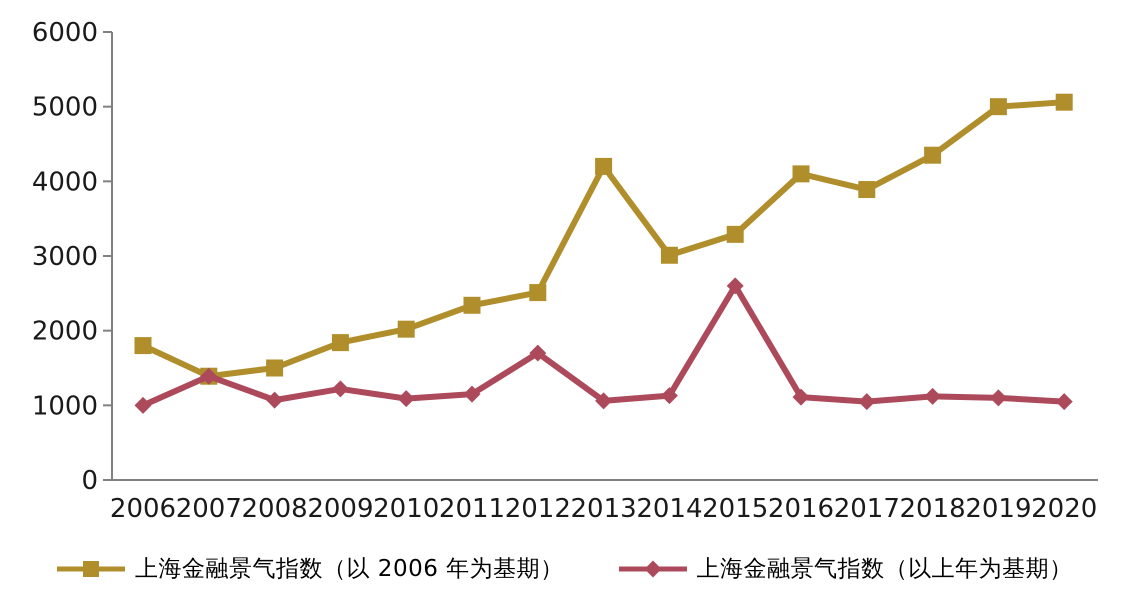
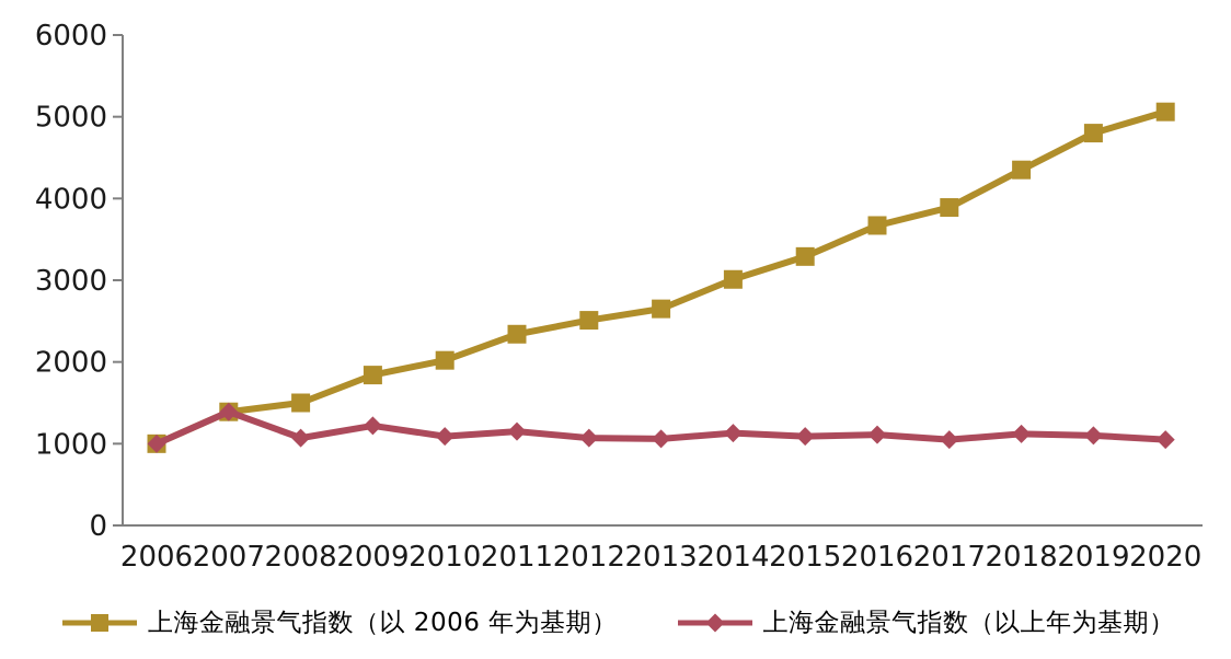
上海金融景气指数（以 2006 年为基期）/2006: 1800 -> 1000
上海金融景气指数（以上年为基期）/2012: 1700 -> 1100
上海金融景气指数（以 2006 年为基期）/2013: 4200 -> 2600
上海金融景气指数（以上年为基期）/2015: 2600 -> 1100
上海金融景气指数（以 2006 年为基期）/2016: 4100 -> 3700
上海金融景气指数（以 2006 年为基期）/2019: 5000 -> 4800
